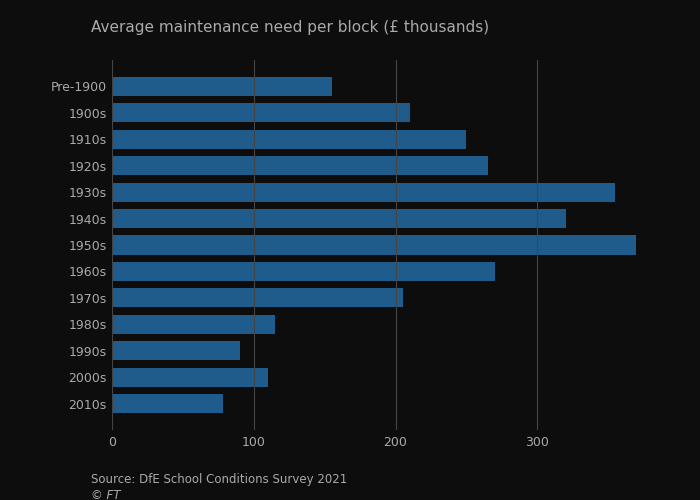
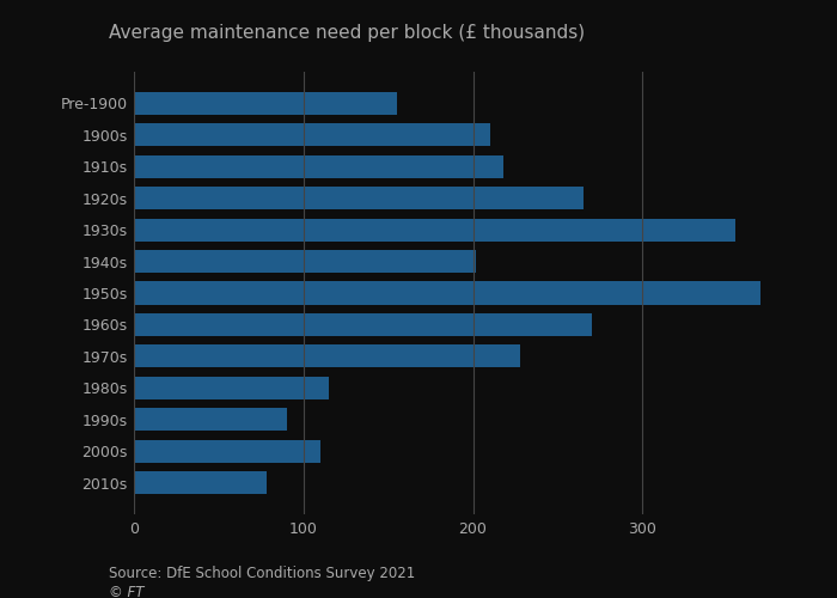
1910s: 250 -> 218
1940s: 320 -> 202
1970s: 205 -> 228
